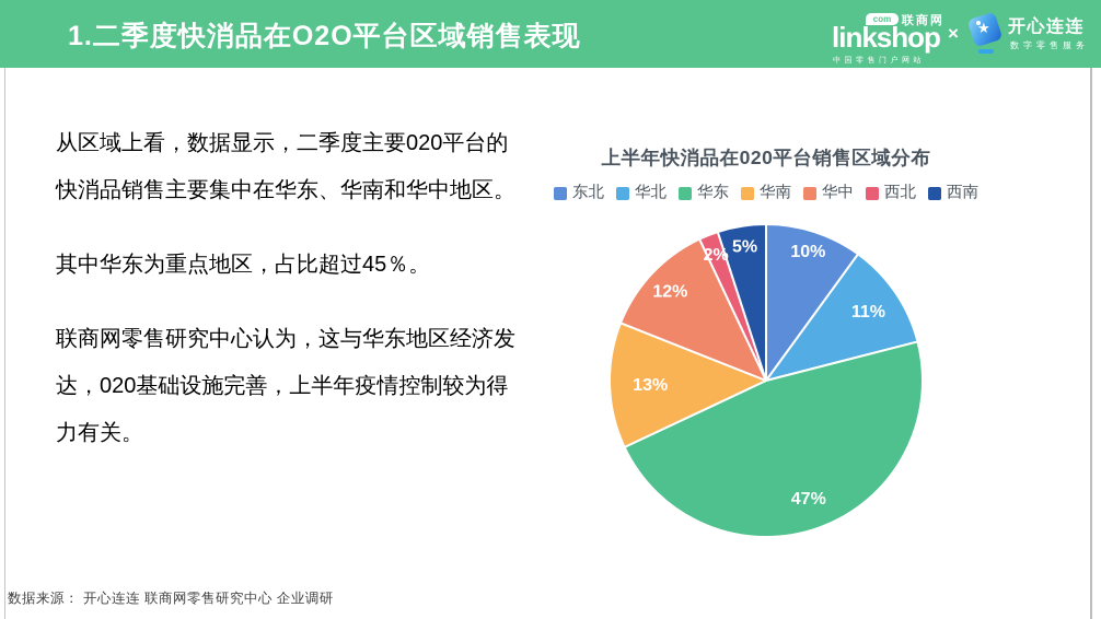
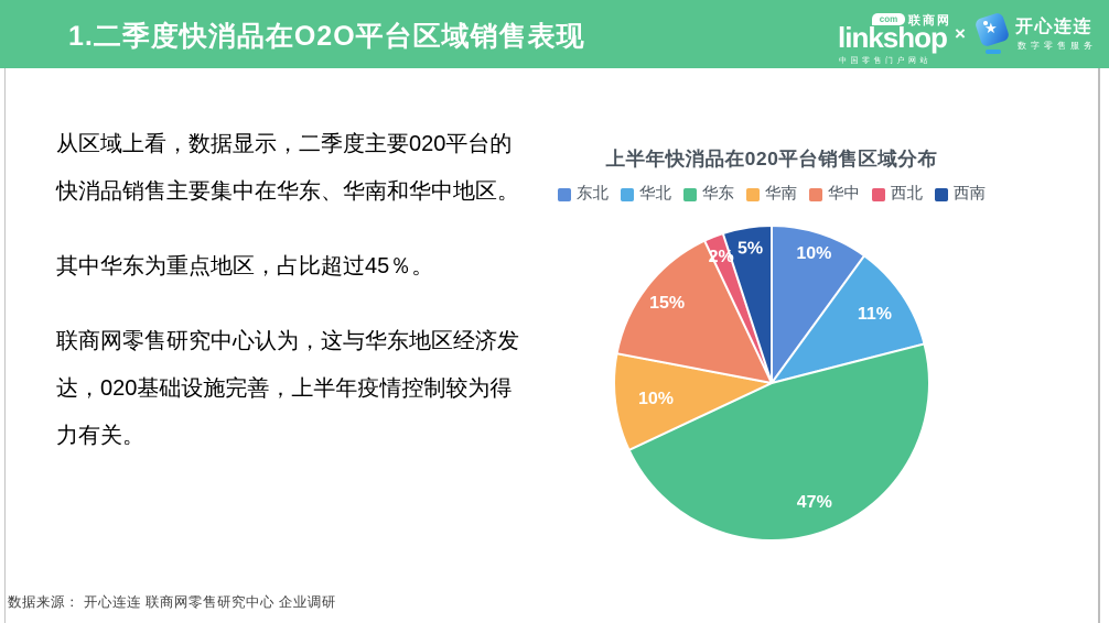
华南: 13% -> 10%
华中: 12% -> 15%
